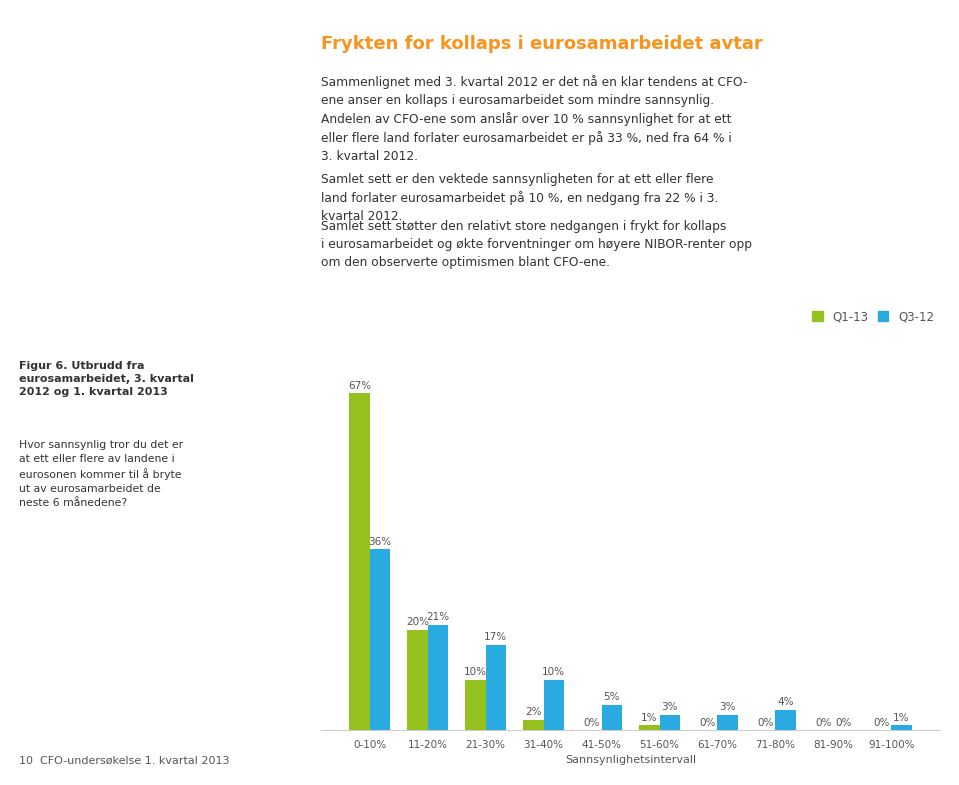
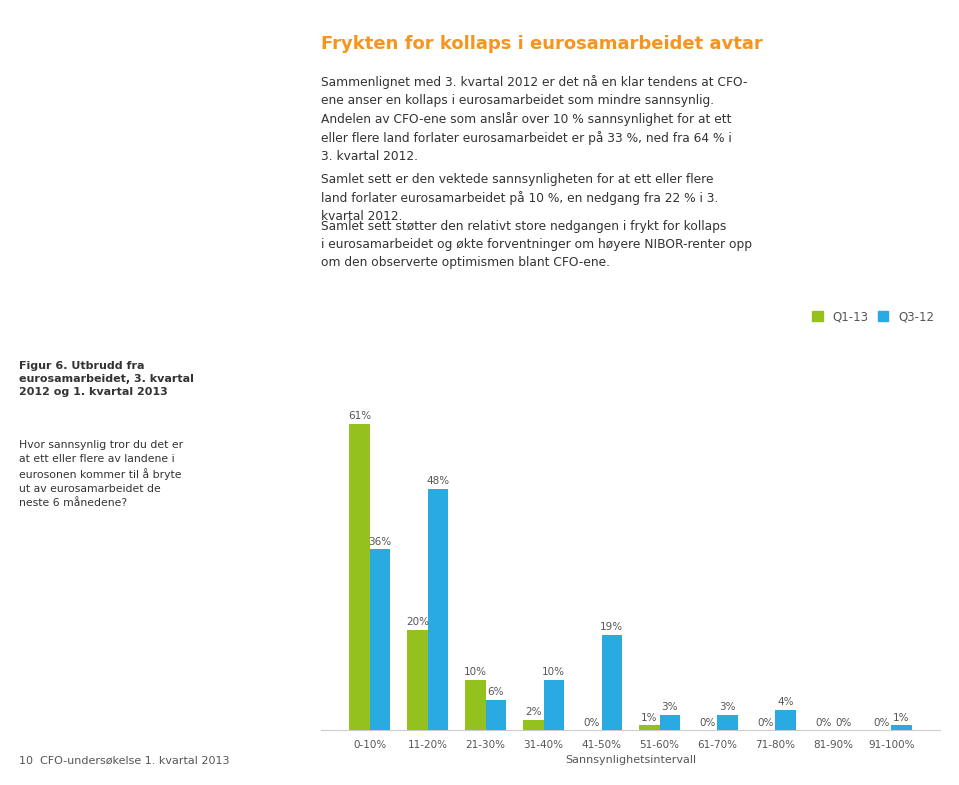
Q1-13/0-10%: 67% -> 61%
Q3-12/11-20%: 21% -> 48%
Q3-12/21-30%: 17% -> 6%
Q3-12/41-50%: 5% -> 19%
